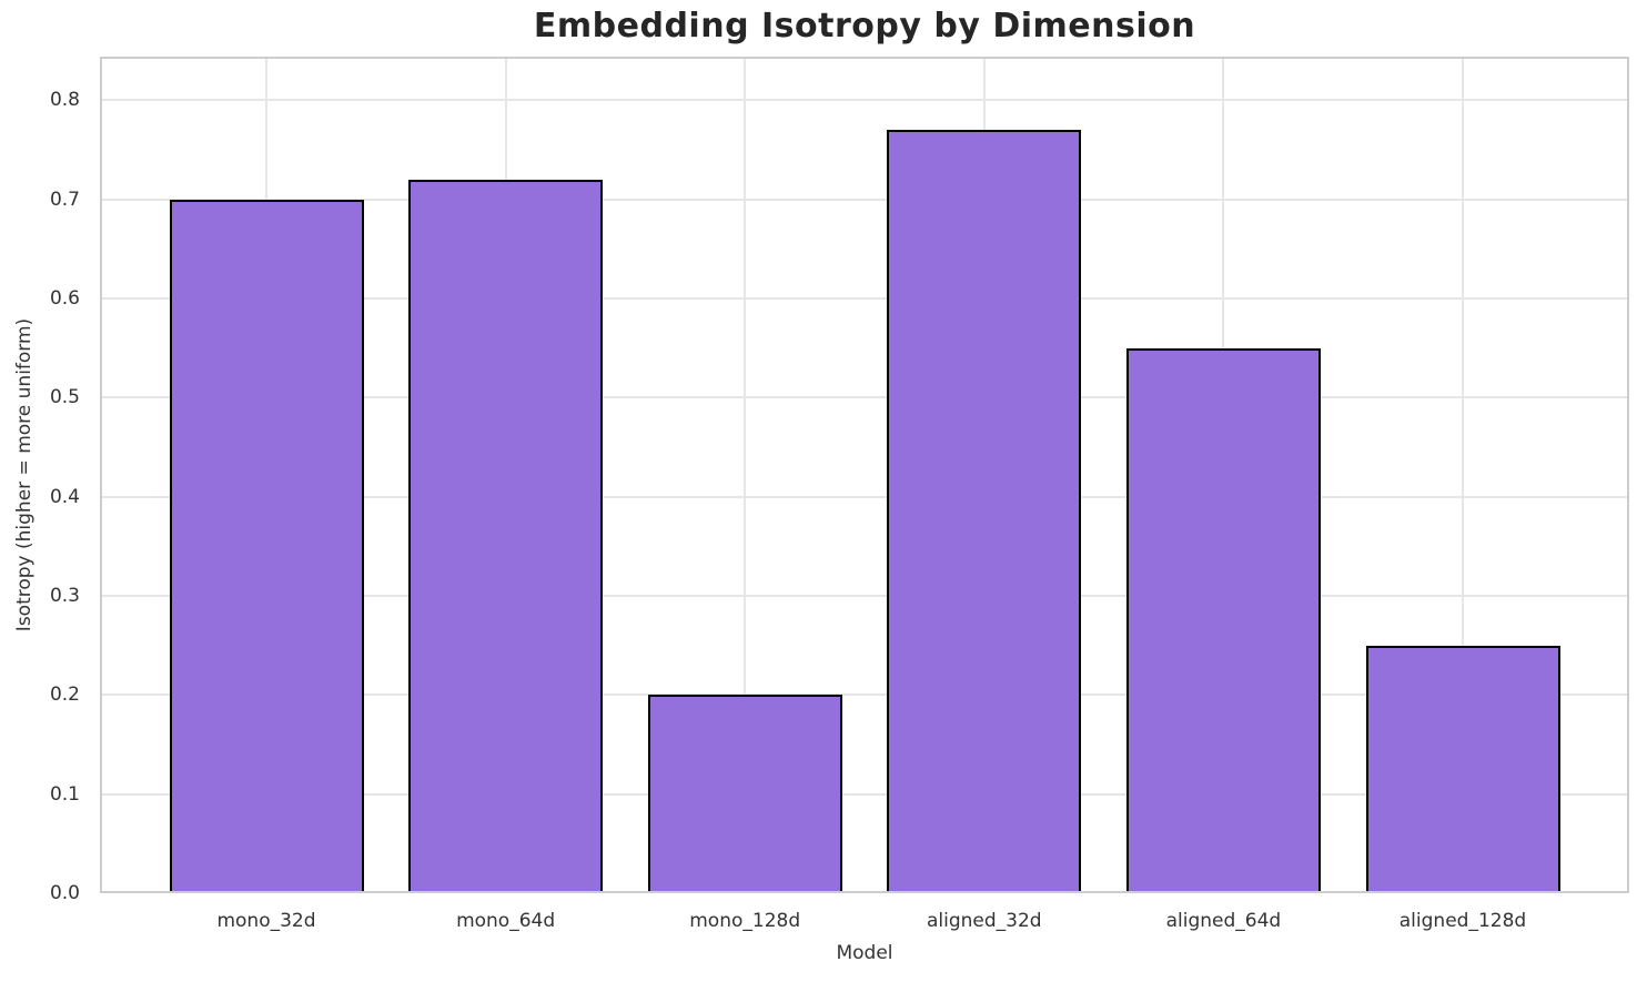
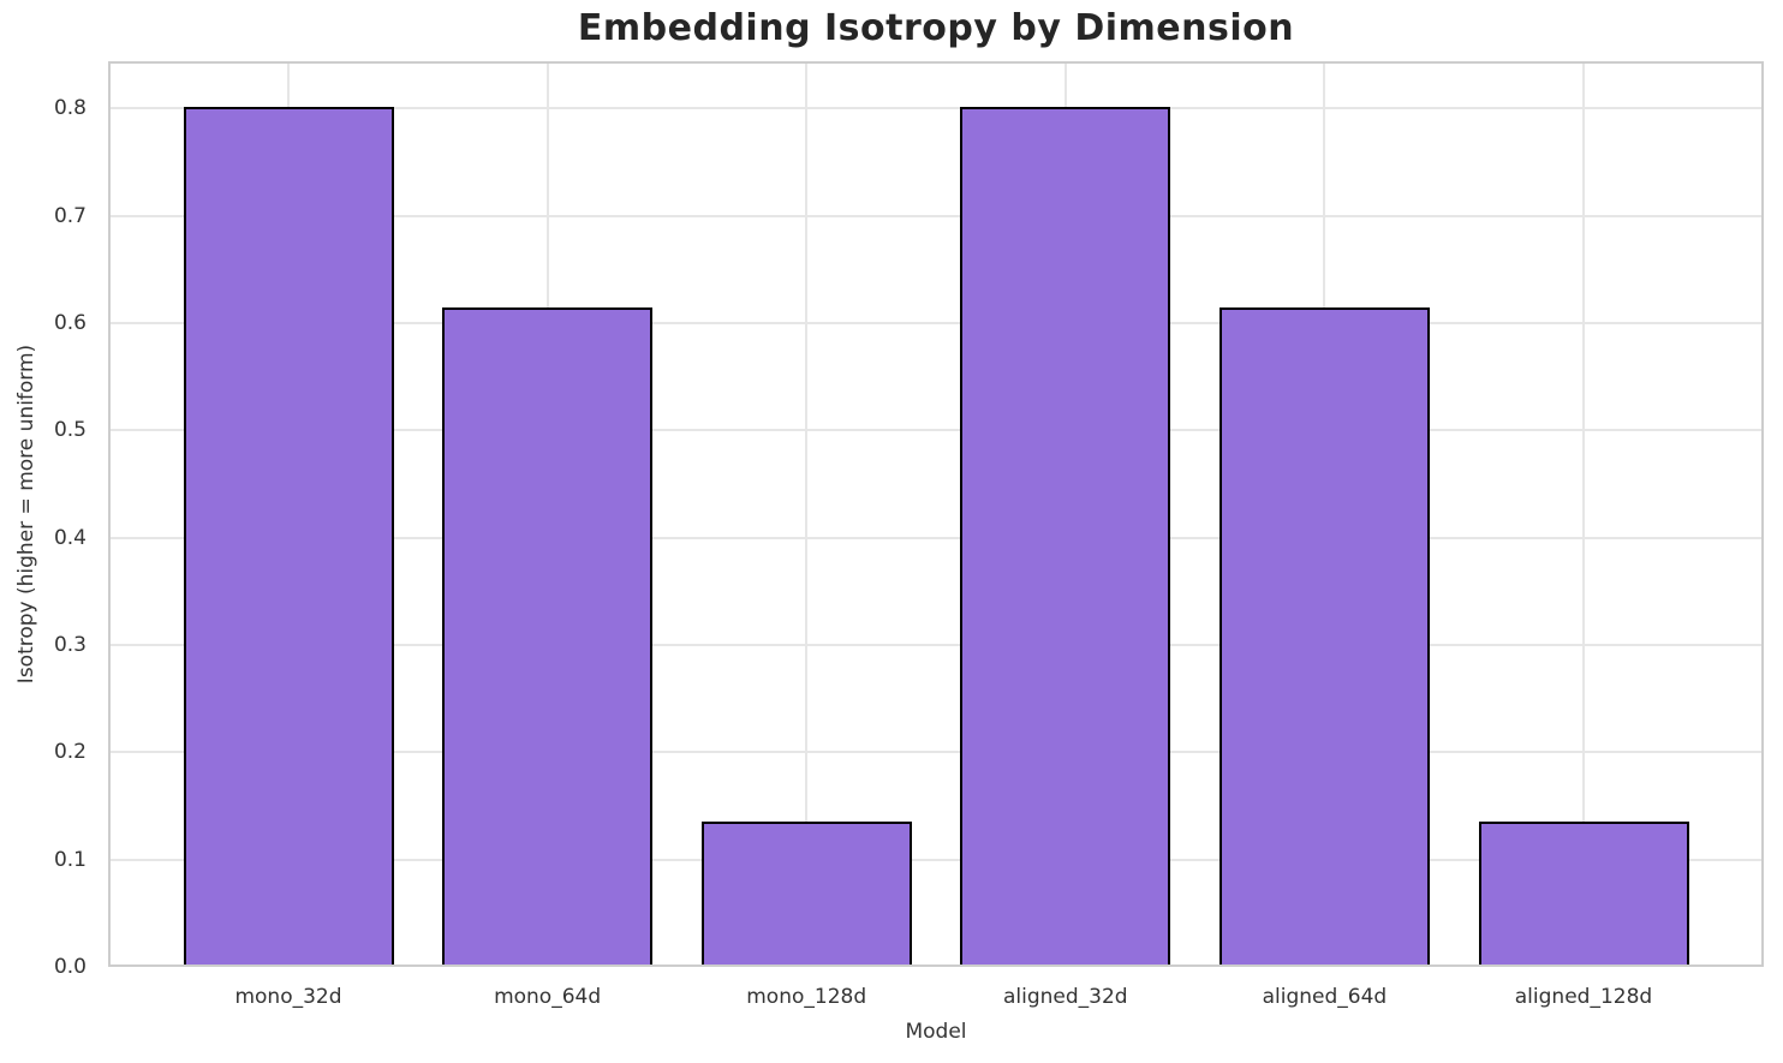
mono_32d: 0.70 -> 0.80
mono_64d: 0.72 -> 0.61
mono_128d: 0.20 -> 0.14
aligned_32d: 0.77 -> 0.80
aligned_64d: 0.55 -> 0.61
aligned_128d: 0.25 -> 0.14
